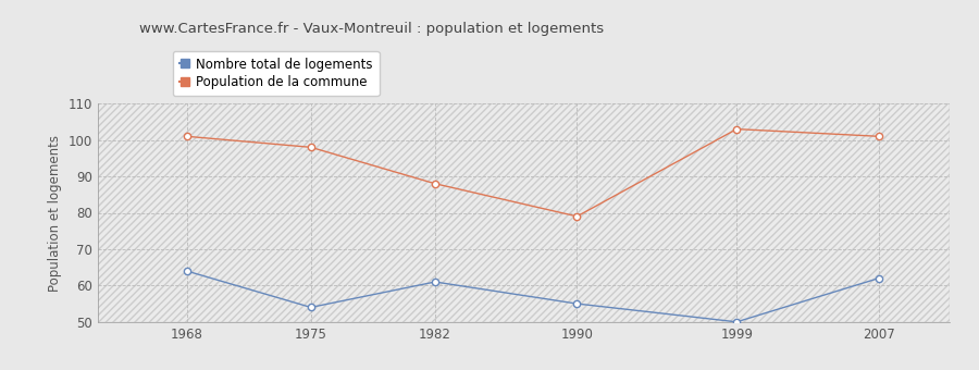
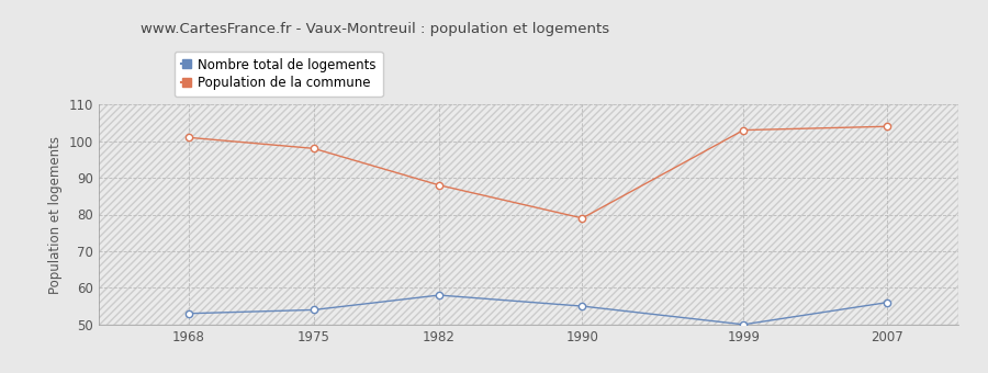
Nombre total de logements/1968: 64 -> 53
Nombre total de logements/1982: 61 -> 58
Nombre total de logements/2007: 62 -> 56
Population de la commune/2007: 101 -> 104
